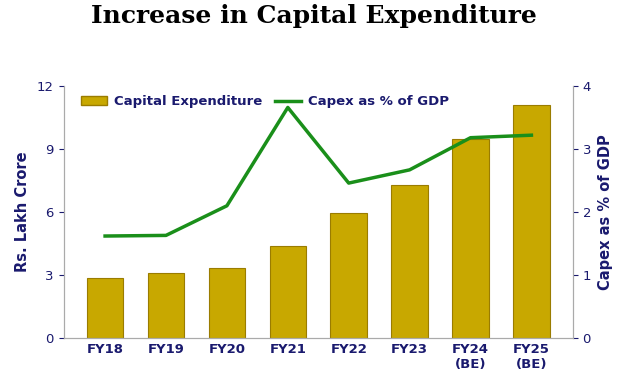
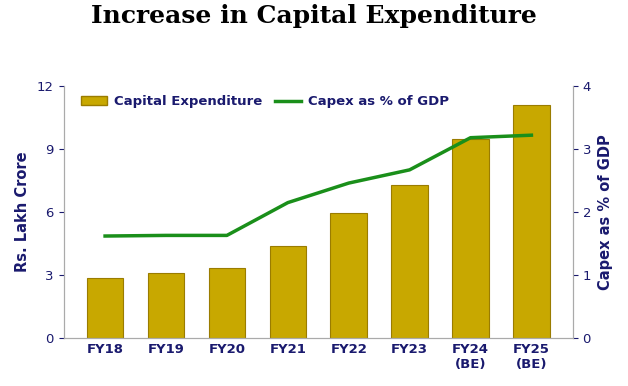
Capex as % of GDP/FY20: 2.10 -> 1.63
Capex as % of GDP/FY21: 3.66 -> 2.15
